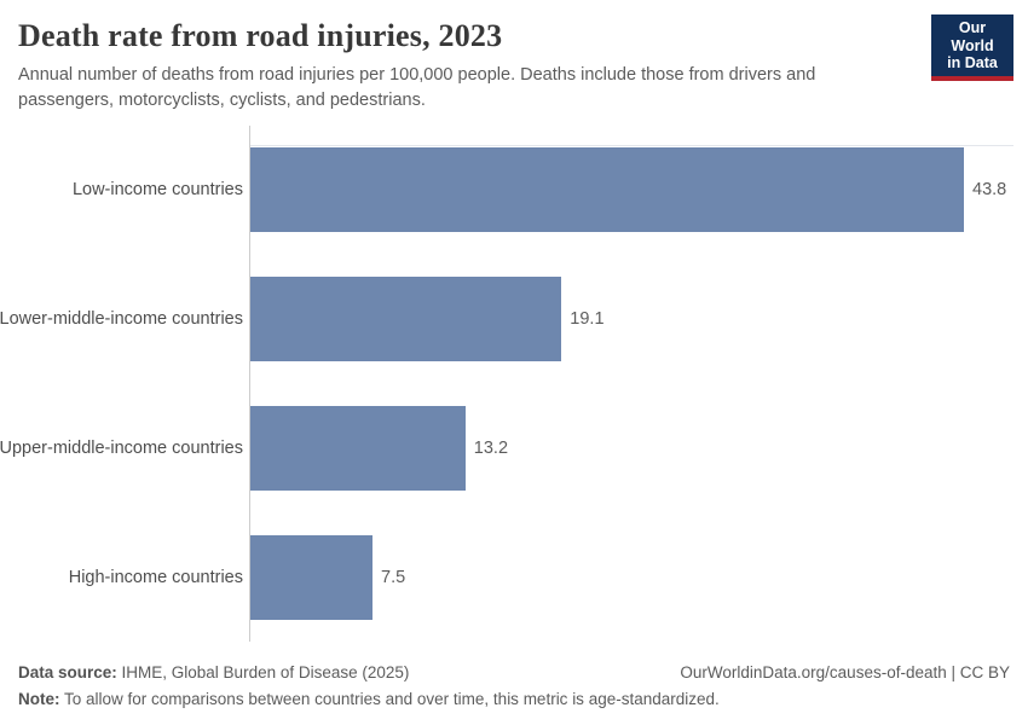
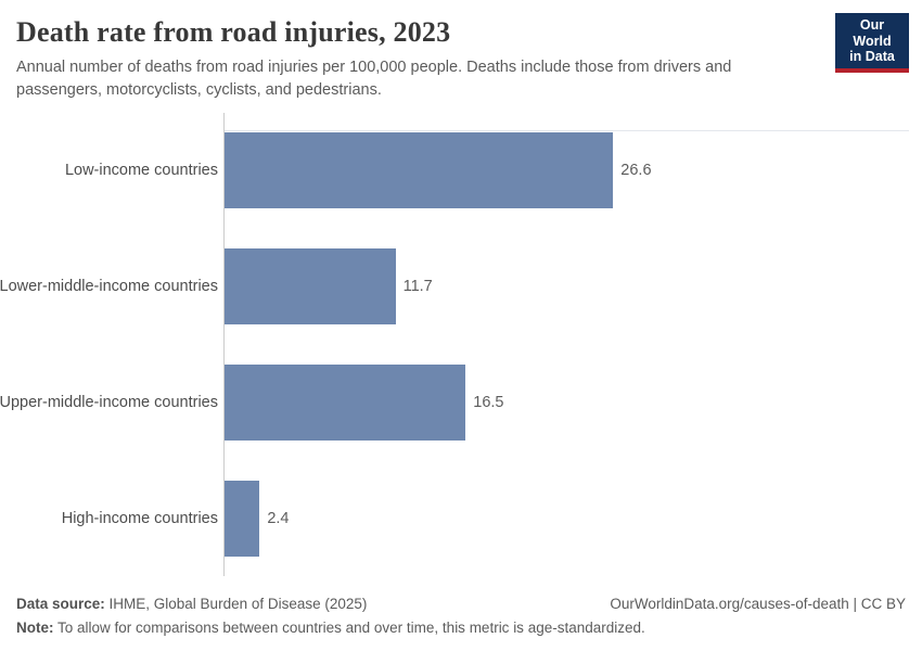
Low-income countries: 43.8 -> 26.6
Lower-middle-income countries: 19.1 -> 11.7
Upper-middle-income countries: 13.2 -> 16.5
High-income countries: 7.5 -> 2.4
